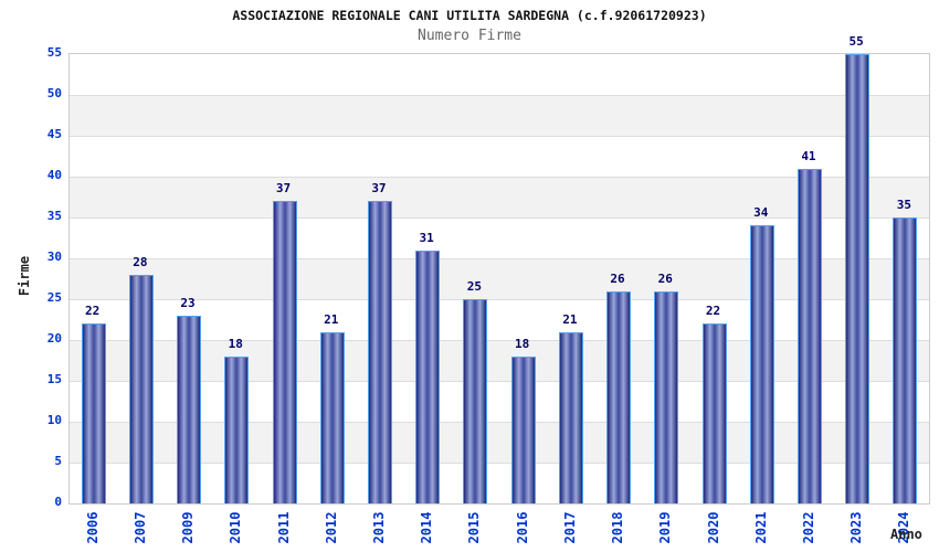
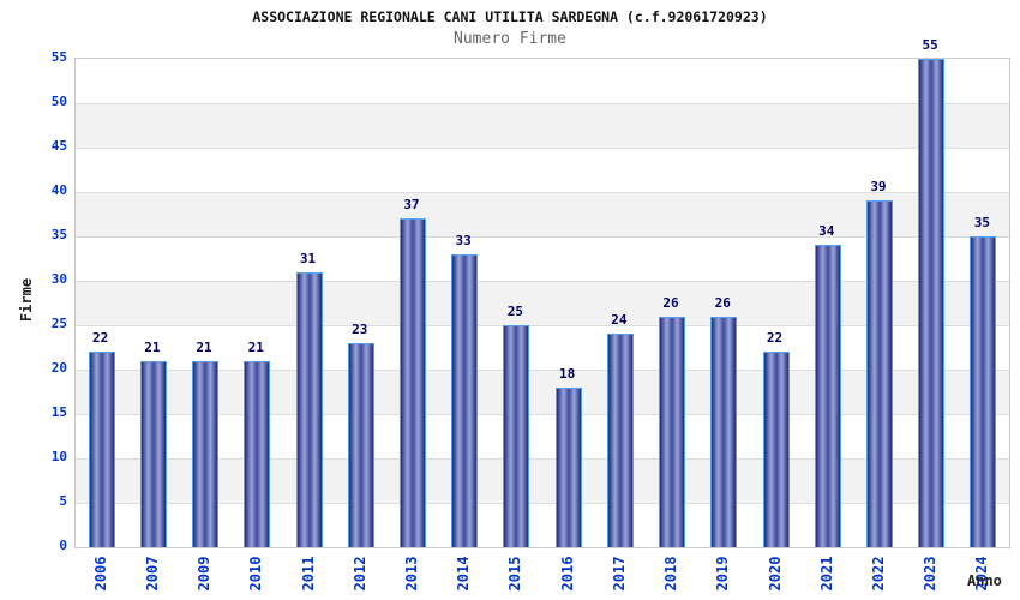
2007: 28 -> 21
2009: 23 -> 21
2010: 18 -> 21
2011: 37 -> 31
2012: 21 -> 23
2014: 31 -> 33
2017: 21 -> 24
2022: 41 -> 39
